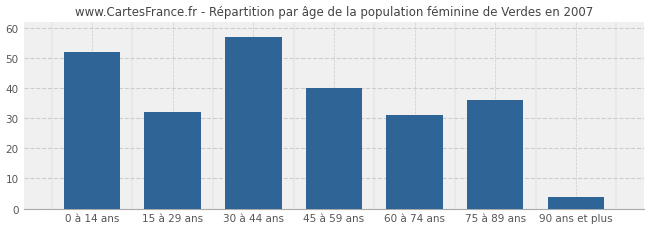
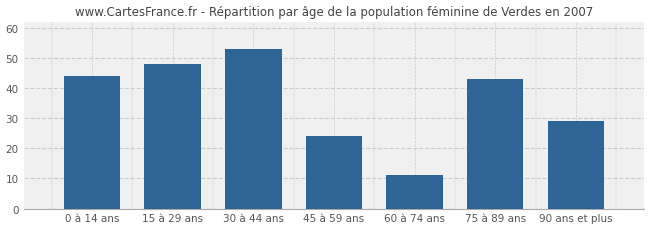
0 à 14 ans: 52 -> 44
15 à 29 ans: 32 -> 48
30 à 44 ans: 57 -> 53
45 à 59 ans: 40 -> 24
60 à 74 ans: 31 -> 11
75 à 89 ans: 36 -> 43
90 ans et plus: 4 -> 29
